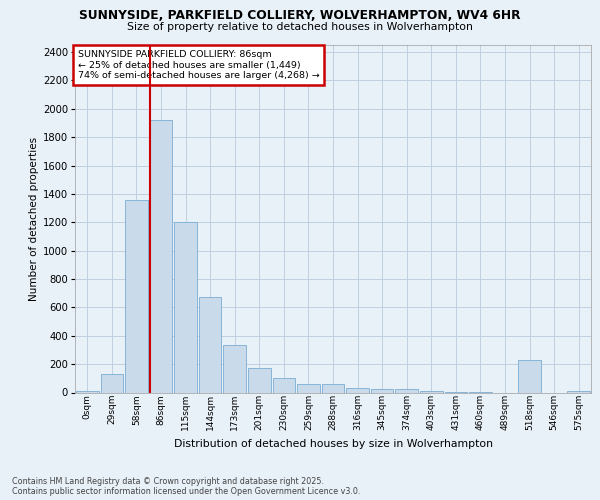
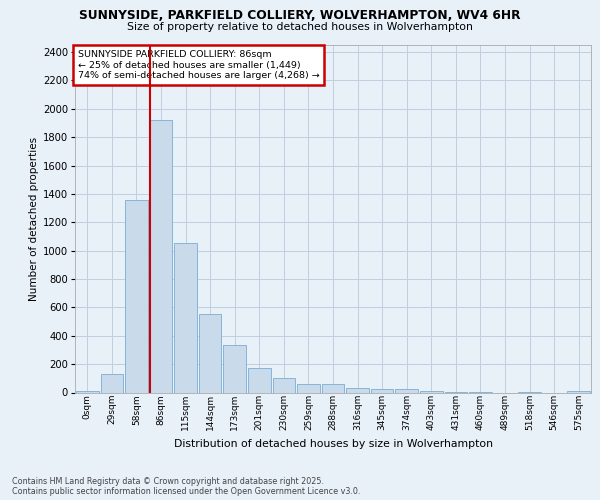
115sqm: 1200 -> 1060
144sqm: 670 -> 560
518sqm: 230 -> 0
